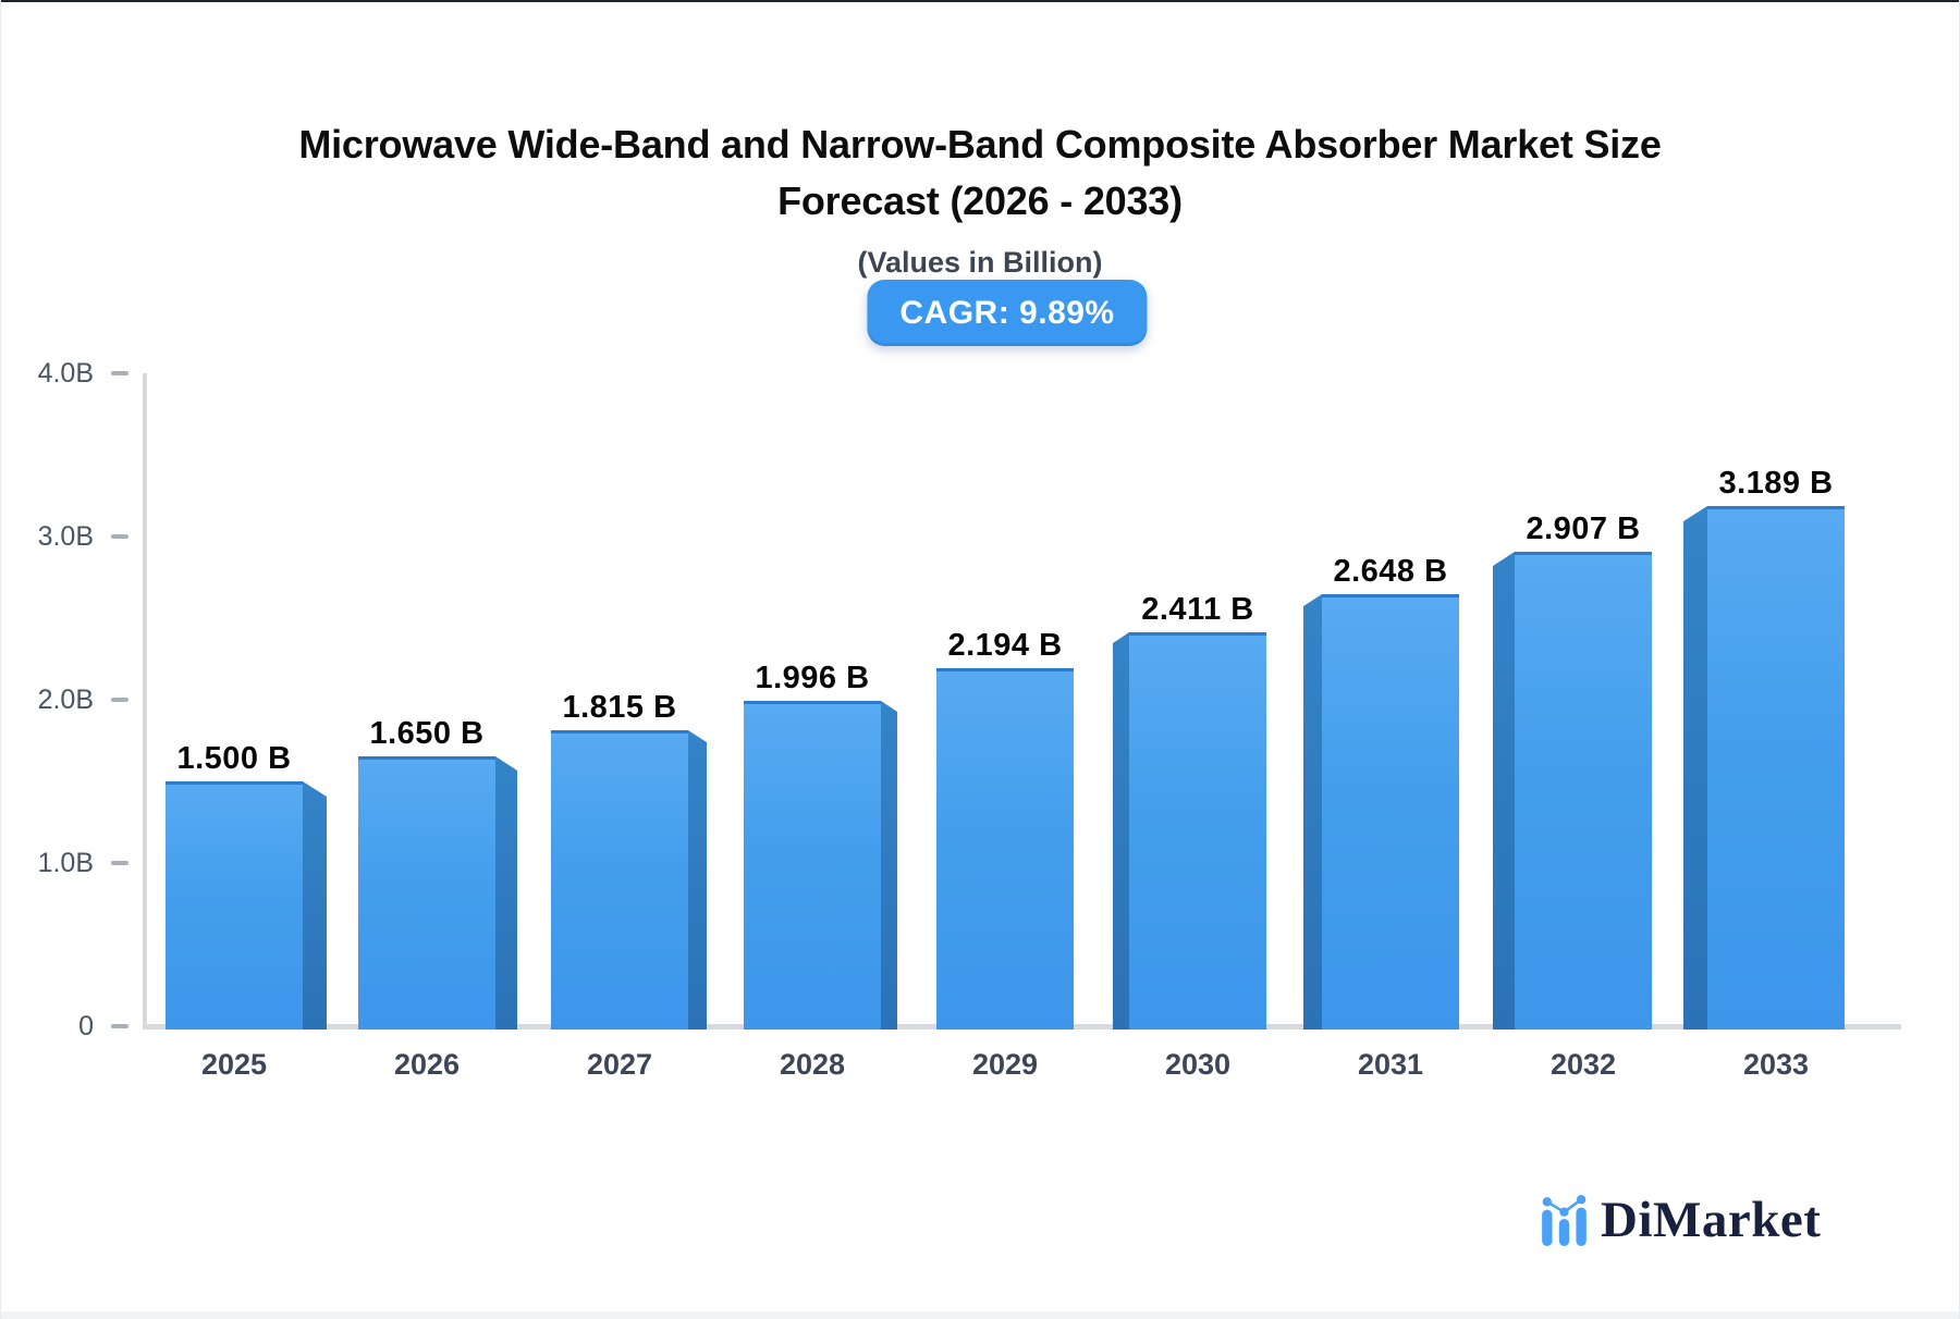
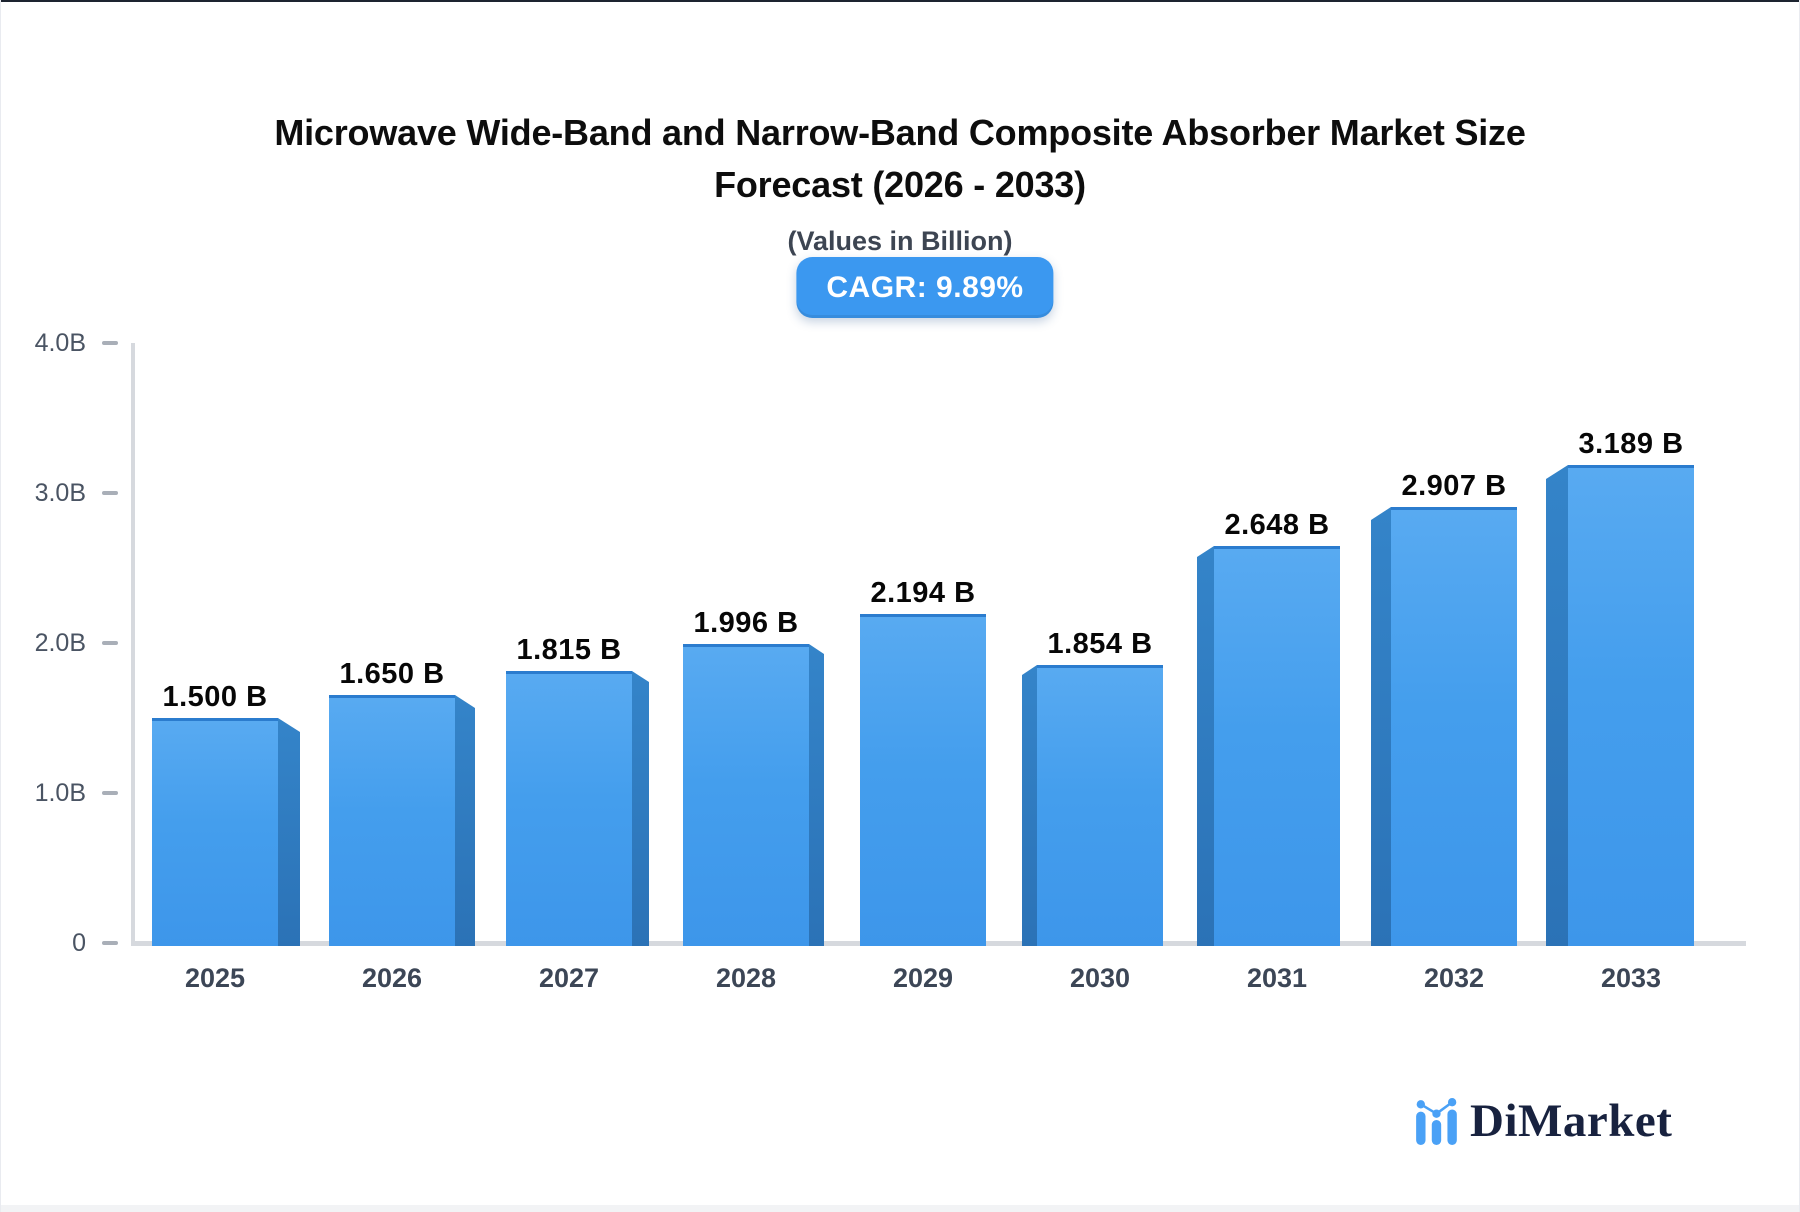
2030: 2.411 -> 1.854
